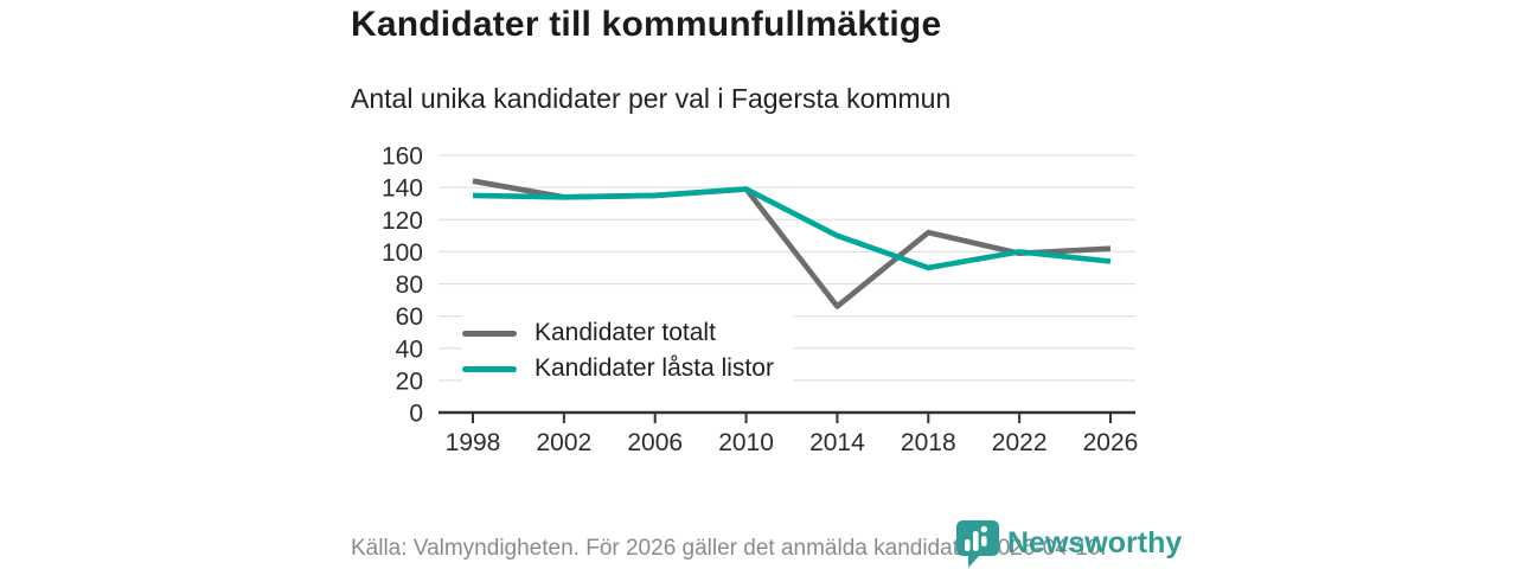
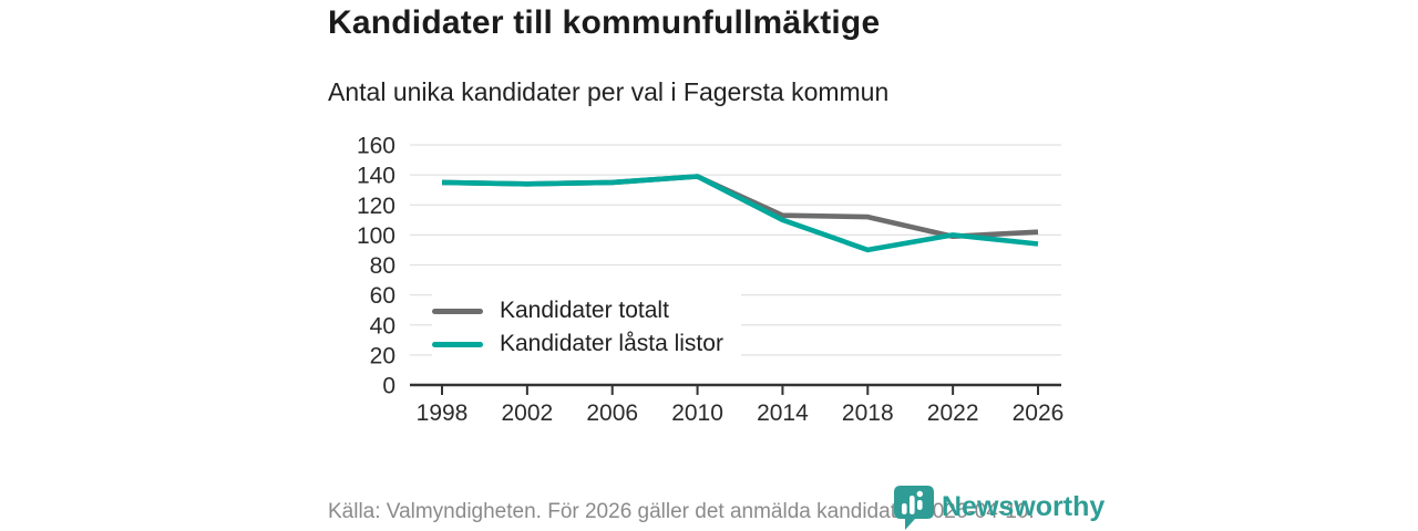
Kandidater totalt/1998: 144 -> 135
Kandidater totalt/2014: 66 -> 113
